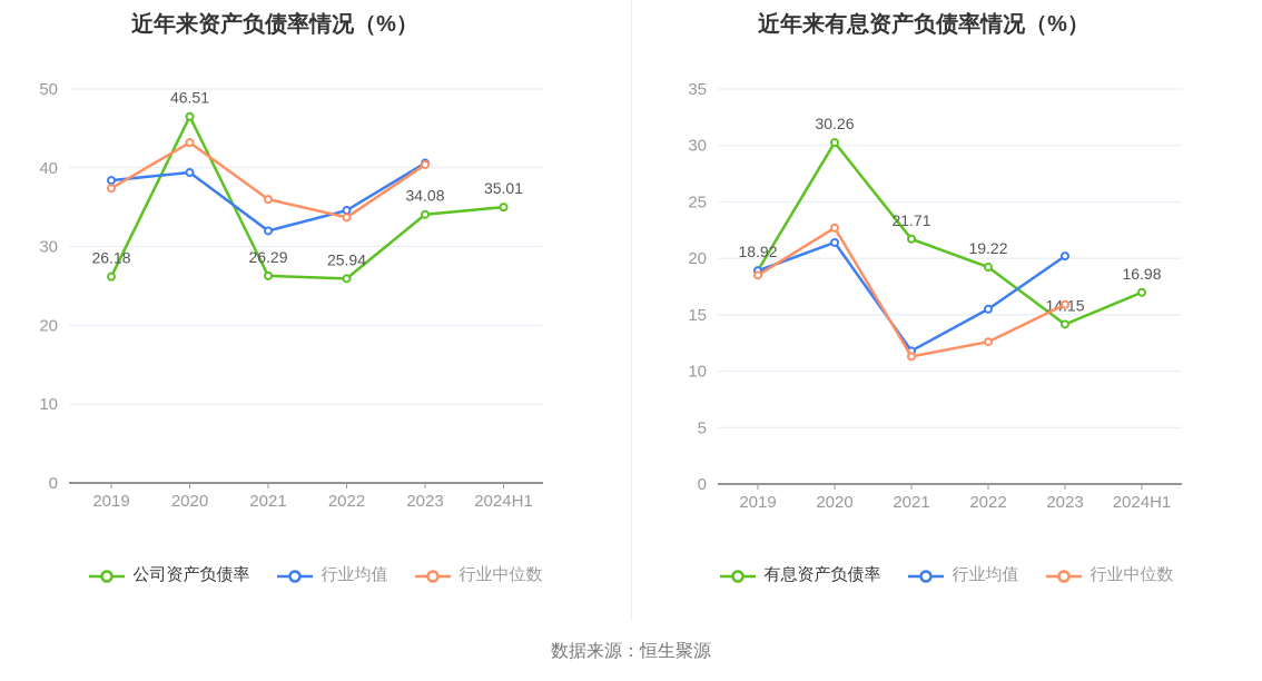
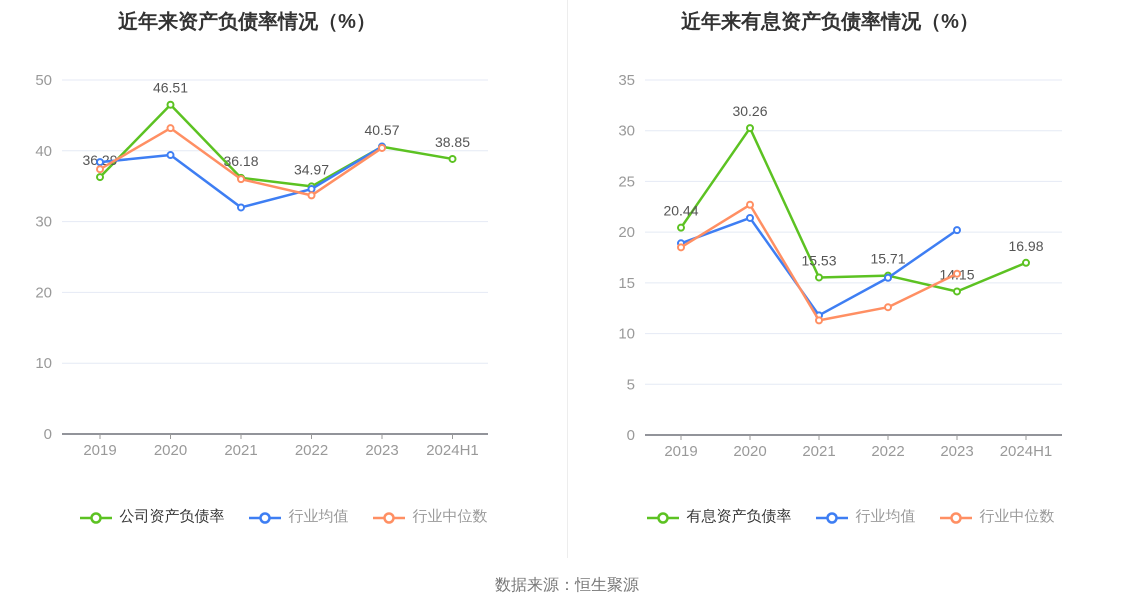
近年来资产负债率情况（%）/公司资产负债率/2019: 26.18 -> 36.29
近年来资产负债率情况（%）/公司资产负债率/2021: 26.29 -> 36.18
近年来资产负债率情况（%）/公司资产负债率/2022: 25.94 -> 34.97
近年来资产负债率情况（%）/公司资产负债率/2023: 34.08 -> 40.57
近年来资产负债率情况（%）/公司资产负债率/2024H1: 35.01 -> 38.85
近年来有息资产负债率情况（%）/有息资产负债率/2019: 18.92 -> 20.44
近年来有息资产负债率情况（%）/有息资产负债率/2021: 21.71 -> 15.53
近年来有息资产负债率情况（%）/有息资产负债率/2022: 19.22 -> 15.71
